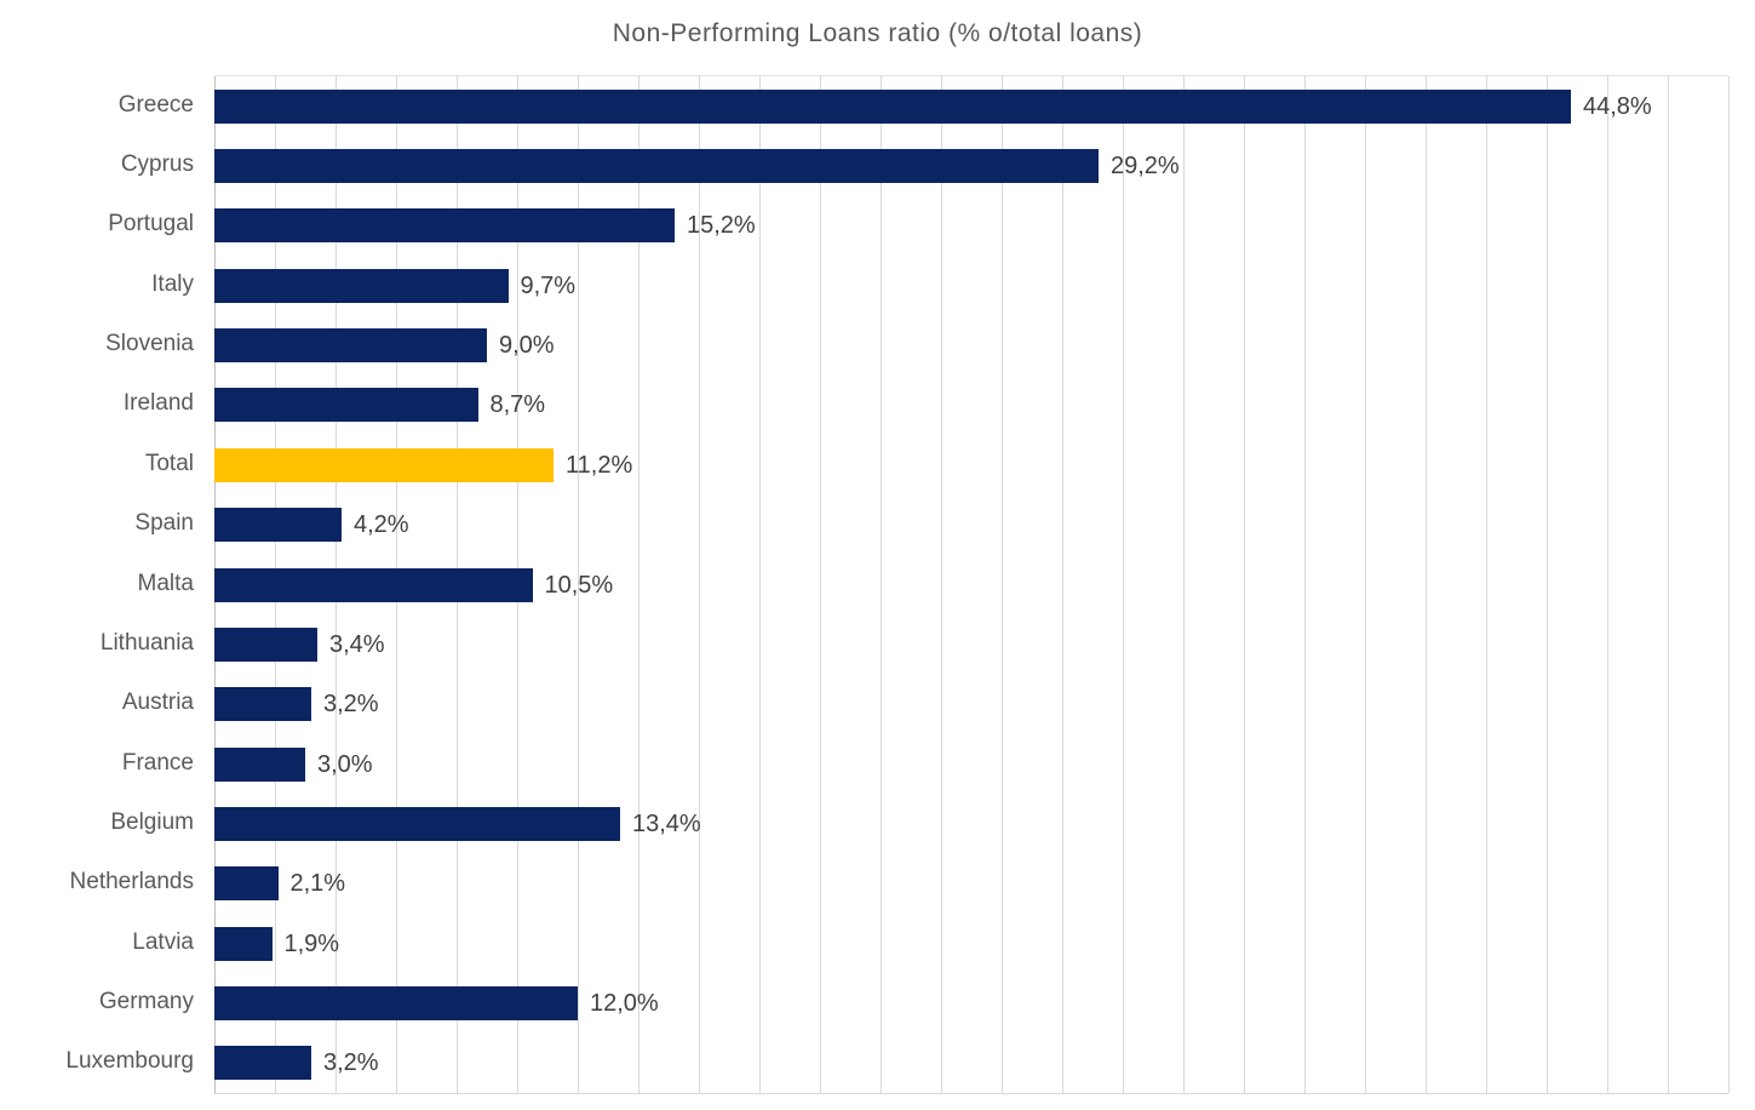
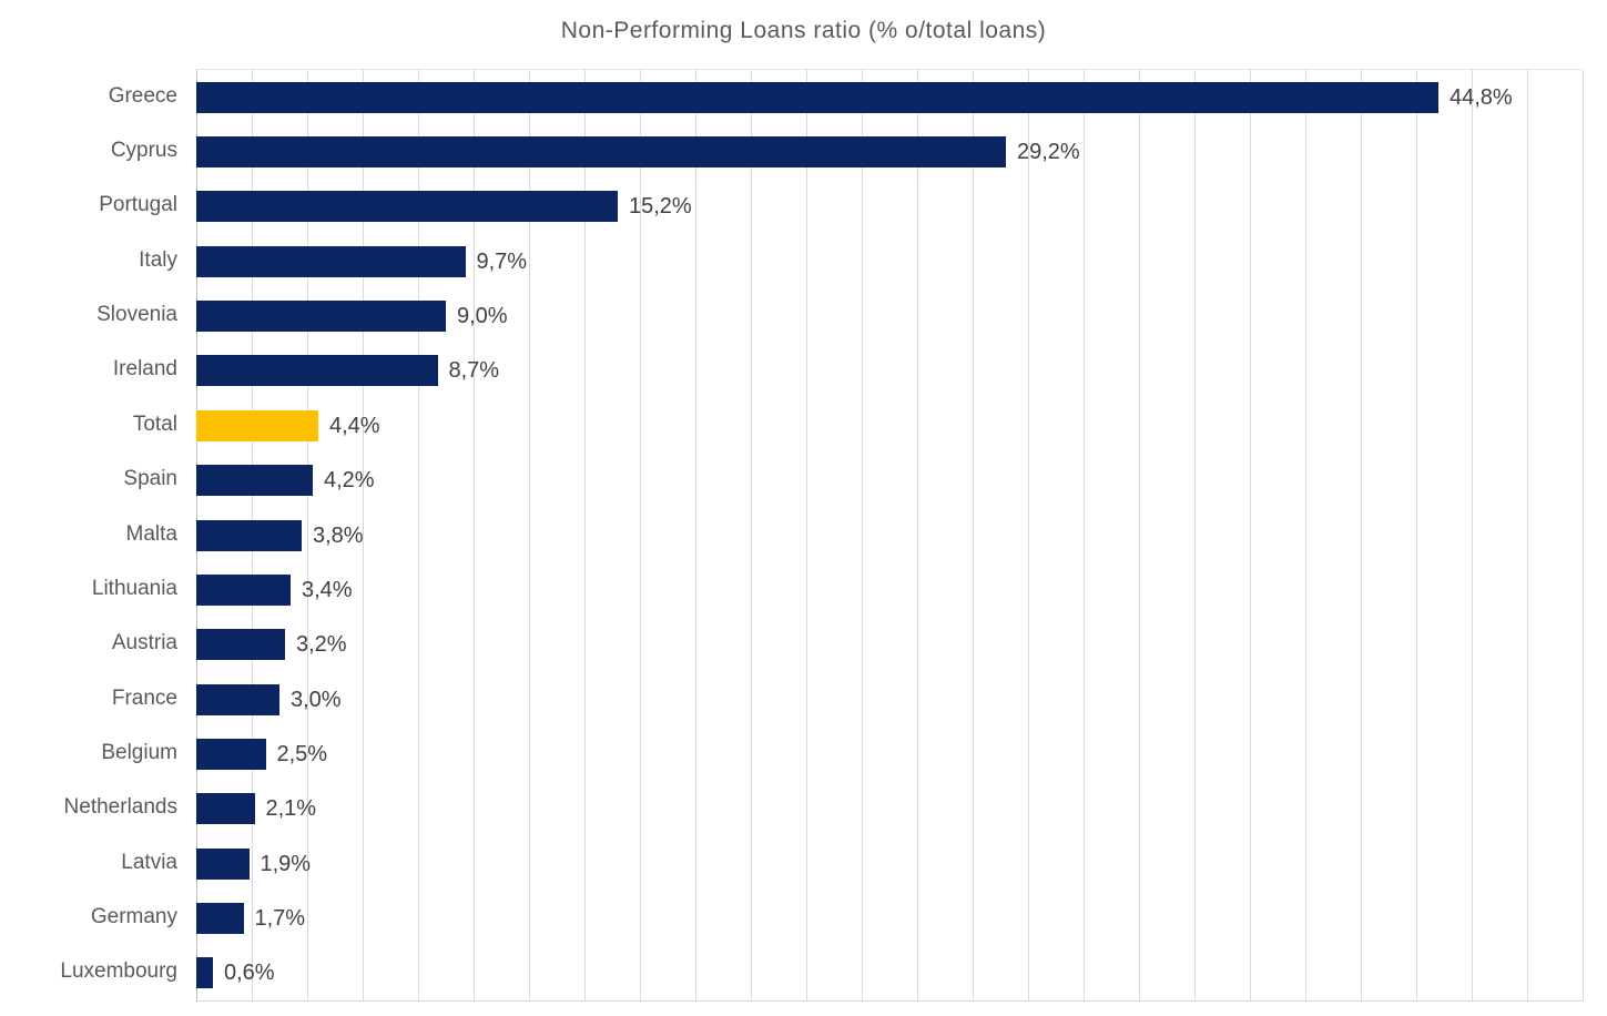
Total: 11,2% -> 4,4%
Malta: 10,5% -> 3,8%
Belgium: 13,4% -> 2,5%
Germany: 12,0% -> 1,7%
Luxembourg: 3,2% -> 0,6%
